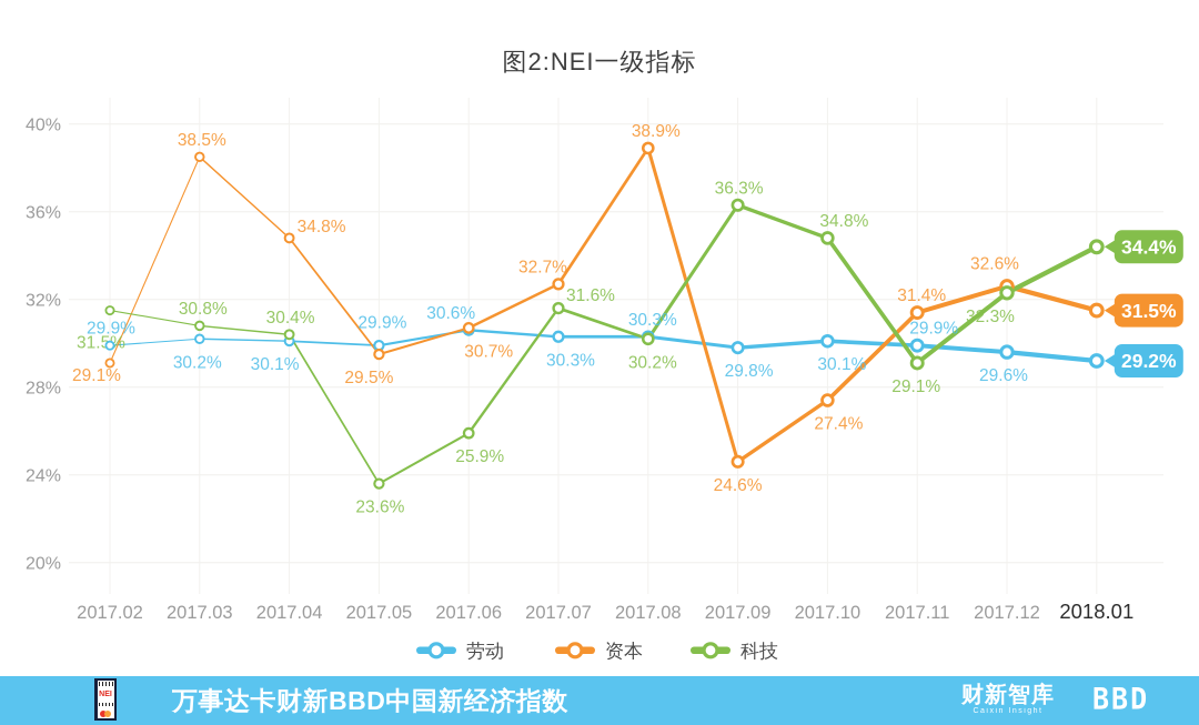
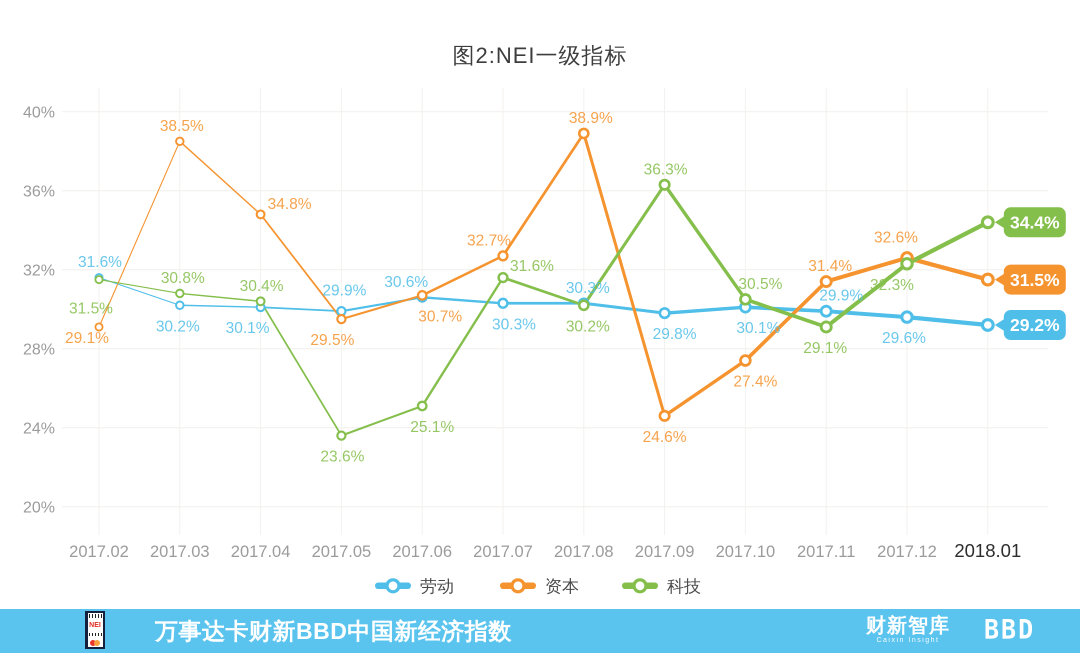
劳动/2017.02: 29.9% -> 31.6%
科技/2017.06: 25.9% -> 25.1%
科技/2017.10: 34.8% -> 30.5%
